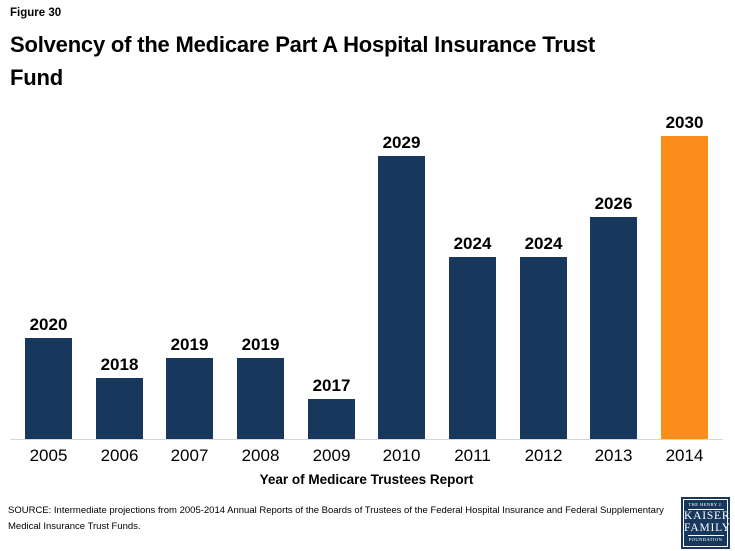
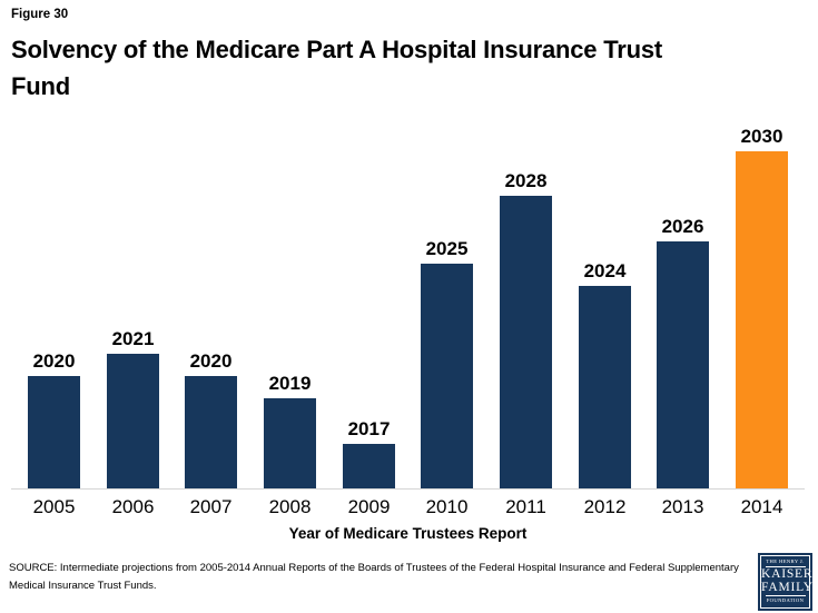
2006: 2018 -> 2021
2007: 2019 -> 2020
2010: 2029 -> 2025
2011: 2024 -> 2028
